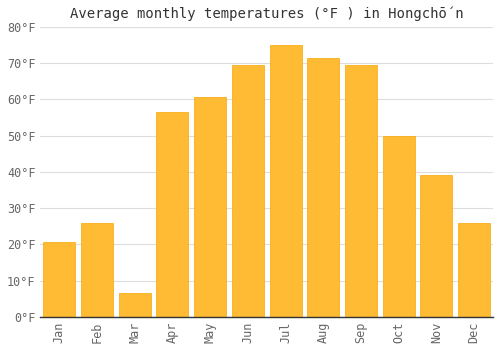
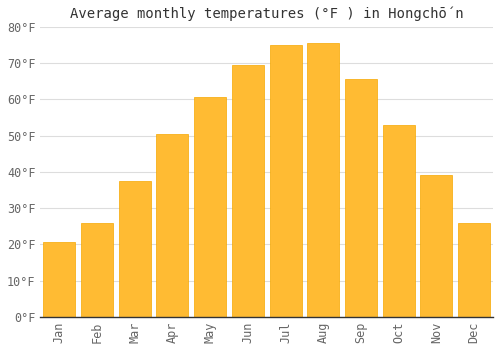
Mar: 6.5°F -> 37.5°F
Apr: 56.5°F -> 50.5°F
Aug: 71.5°F -> 75.5°F
Sep: 69.5°F -> 65.5°F
Oct: 50.0°F -> 53.0°F
